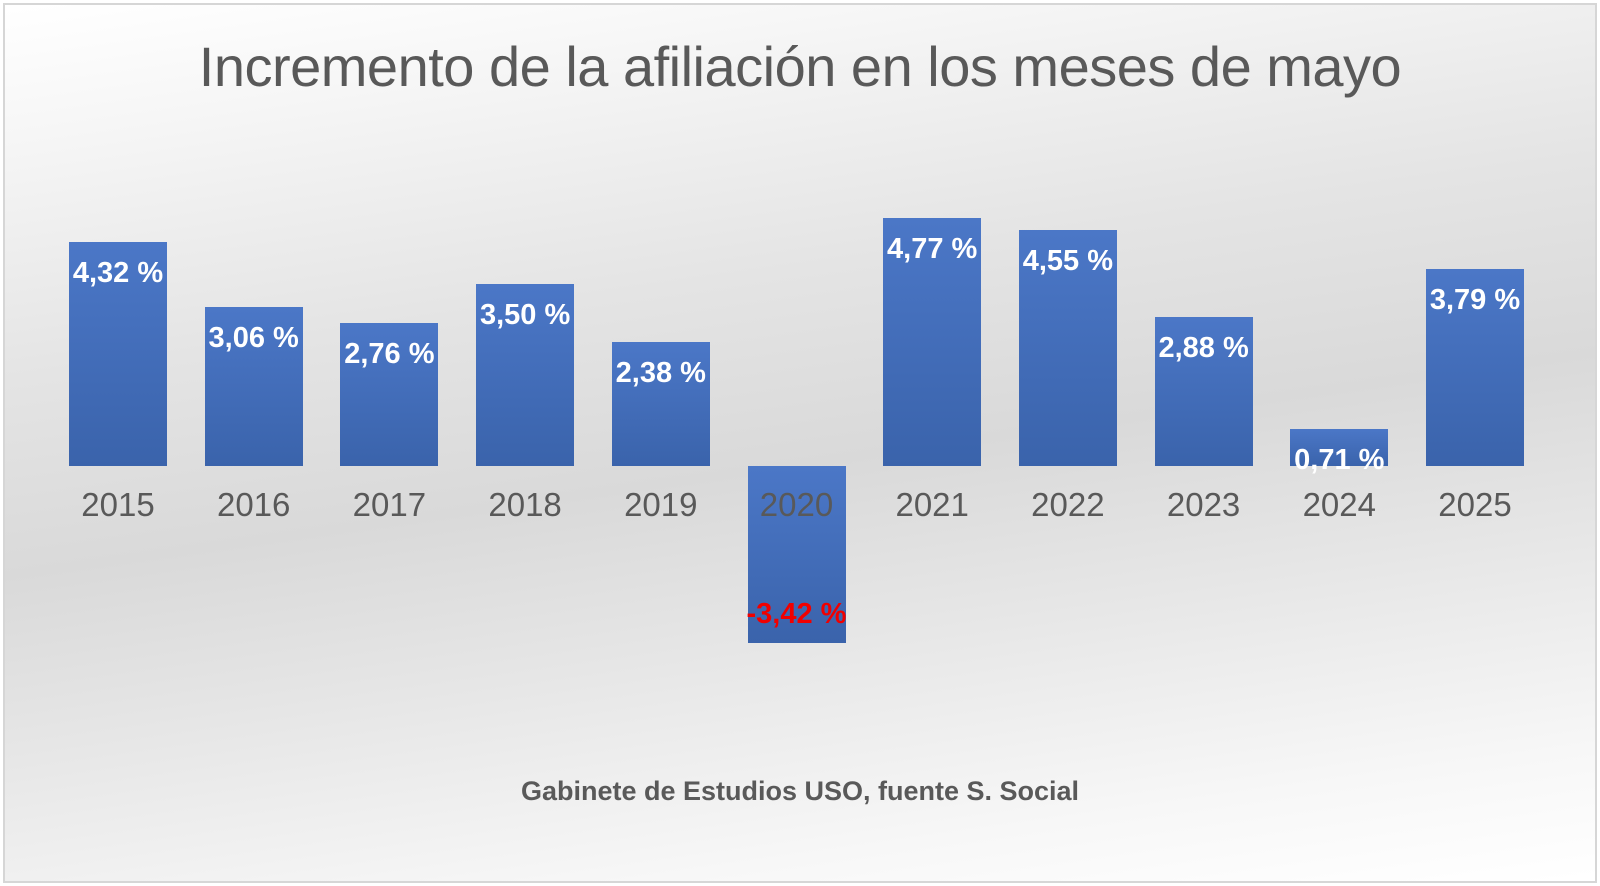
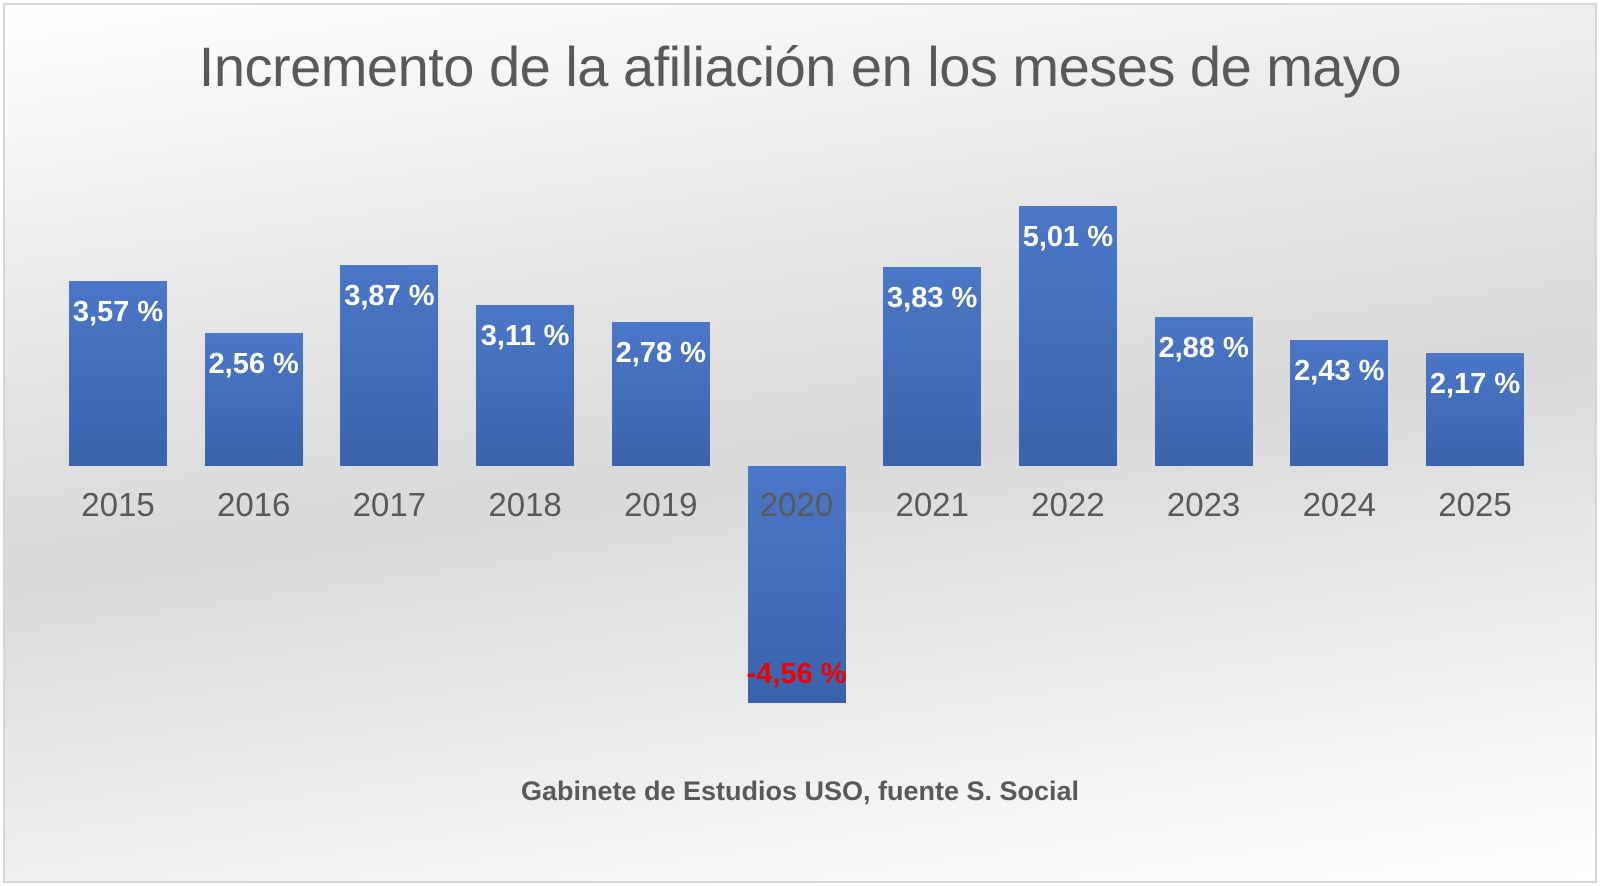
2015: 4,32 -> 3,57
2016: 3,06 -> 2,56
2017: 2,76 -> 3,87
2018: 3,50 -> 3,11
2019: 2,38 -> 2,78
2020: -3,42 -> -4,56
2021: 4,77 -> 3,83
2022: 4,55 -> 5,01
2024: 0,71 -> 2,43
2025: 3,79 -> 2,17
